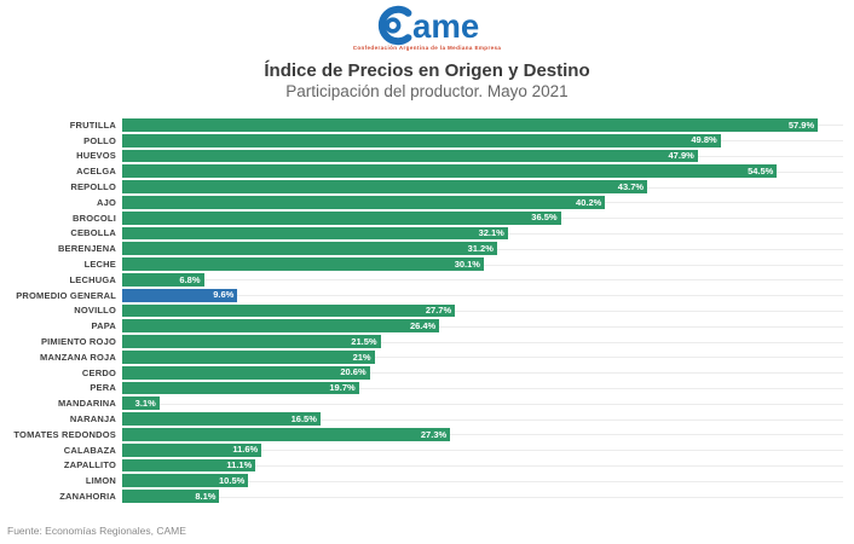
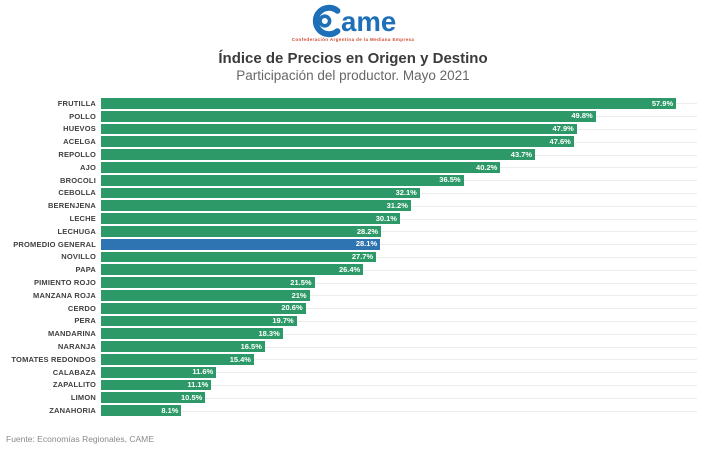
ACELGA: 54.5% -> 47.6%
LECHUGA: 6.8% -> 28.2%
PROMEDIO GENERAL: 9.6% -> 28.1%
MANDARINA: 3.1% -> 18.3%
TOMATES REDONDOS: 27.3% -> 15.4%
